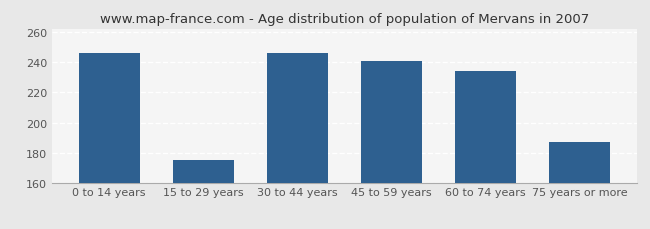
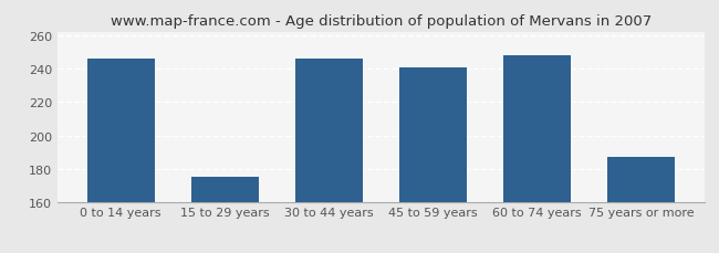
60 to 74 years: 234 -> 248
